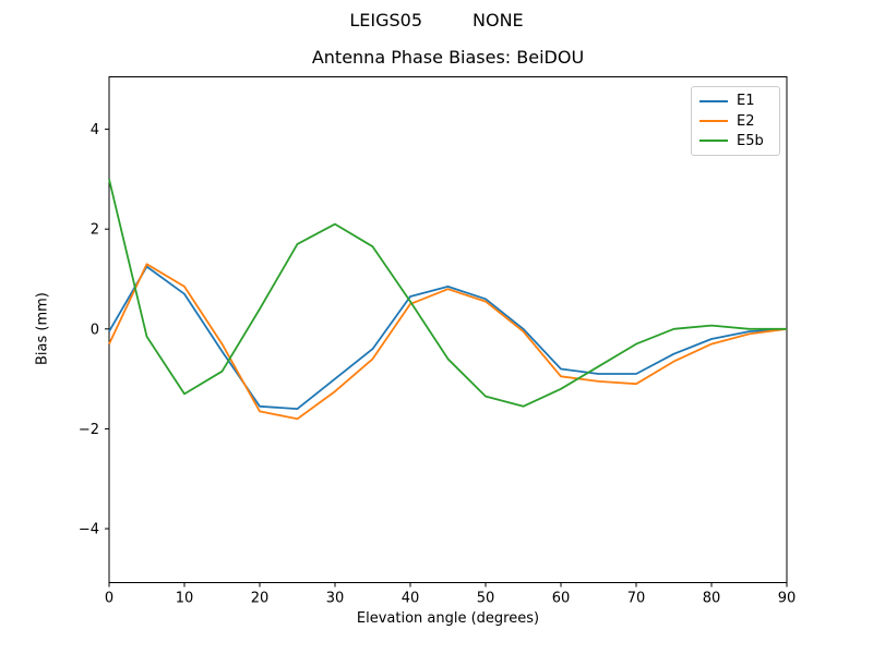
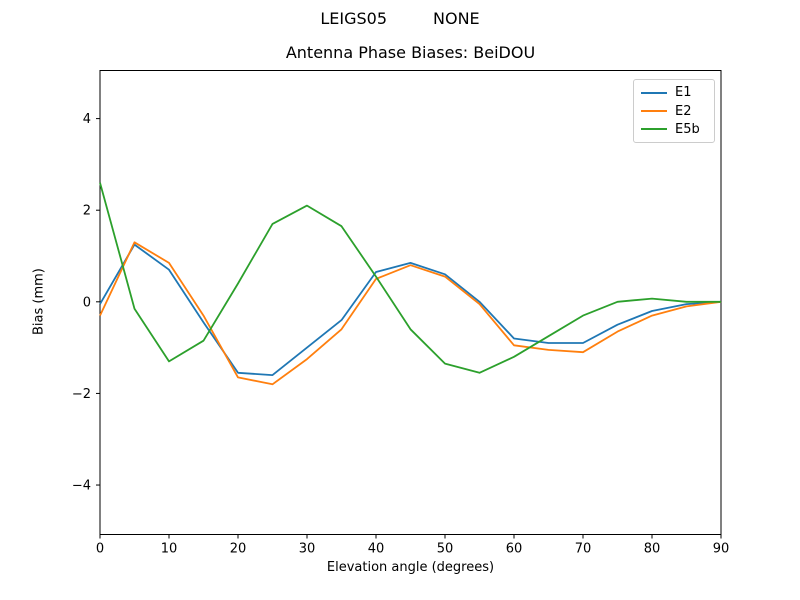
E5b/0: 3.0 -> 2.6
